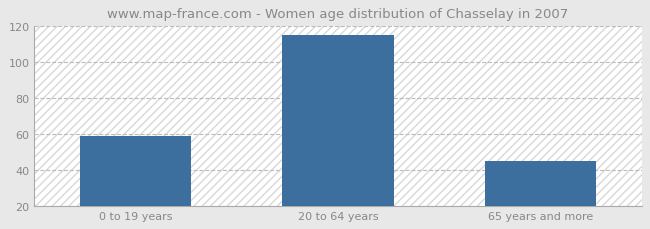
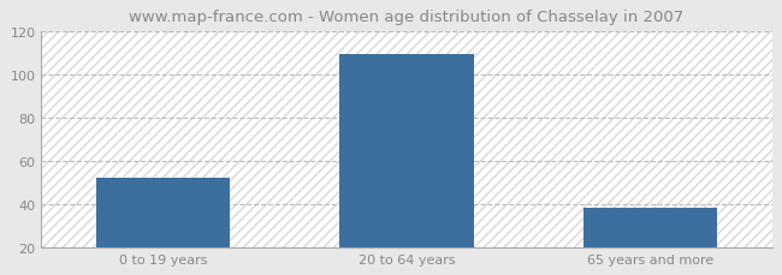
0 to 19 years: 59 -> 52
20 to 64 years: 115 -> 109
65 years and more: 45 -> 38
